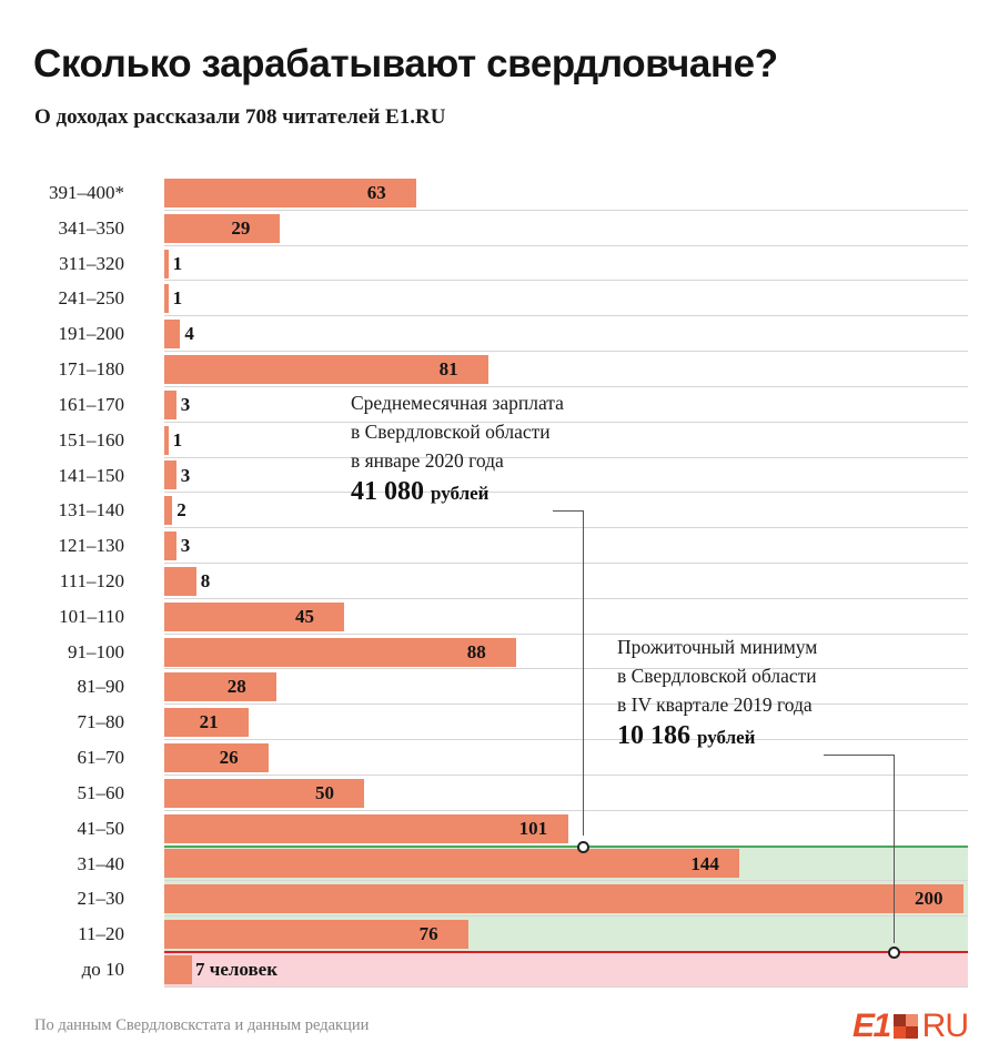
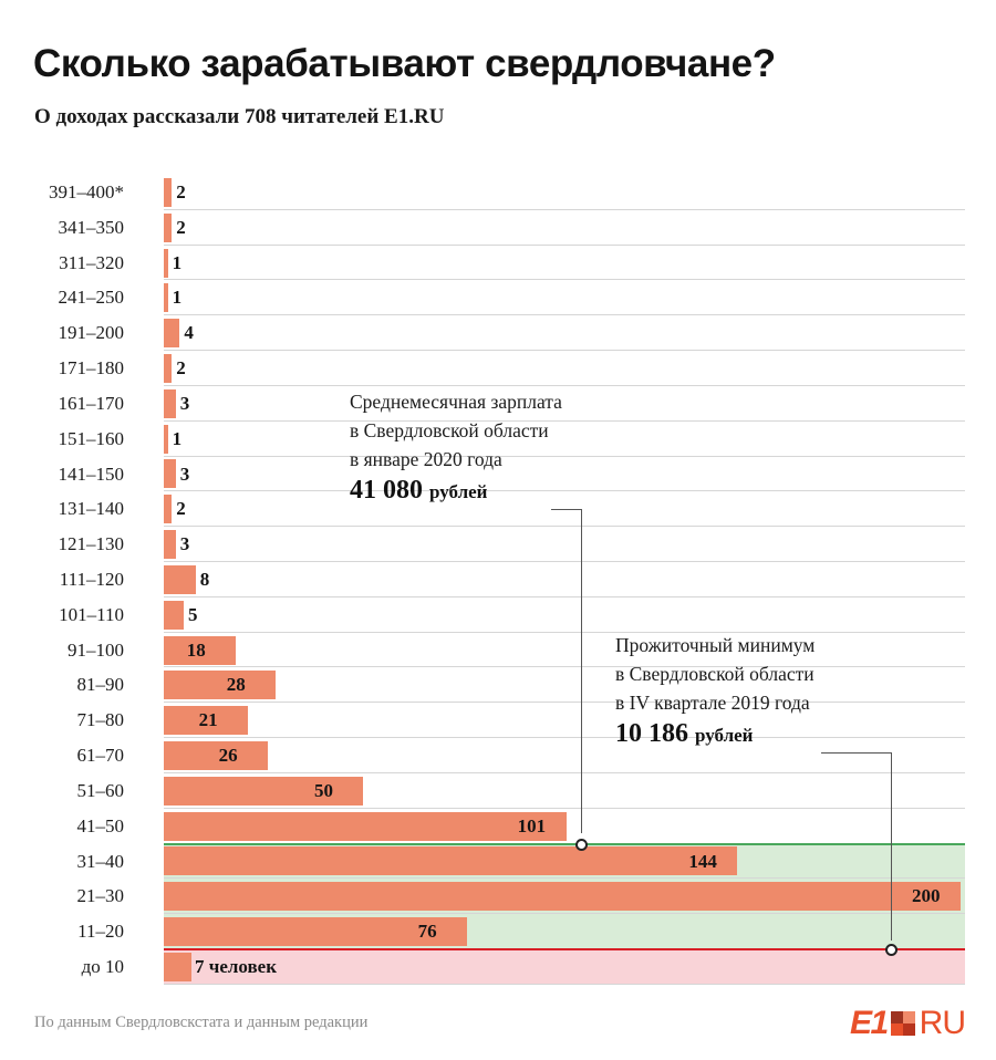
391–400*: 63 -> 2
341–350: 29 -> 2
171–180: 81 -> 2
101–110: 45 -> 5
91–100: 88 -> 18
